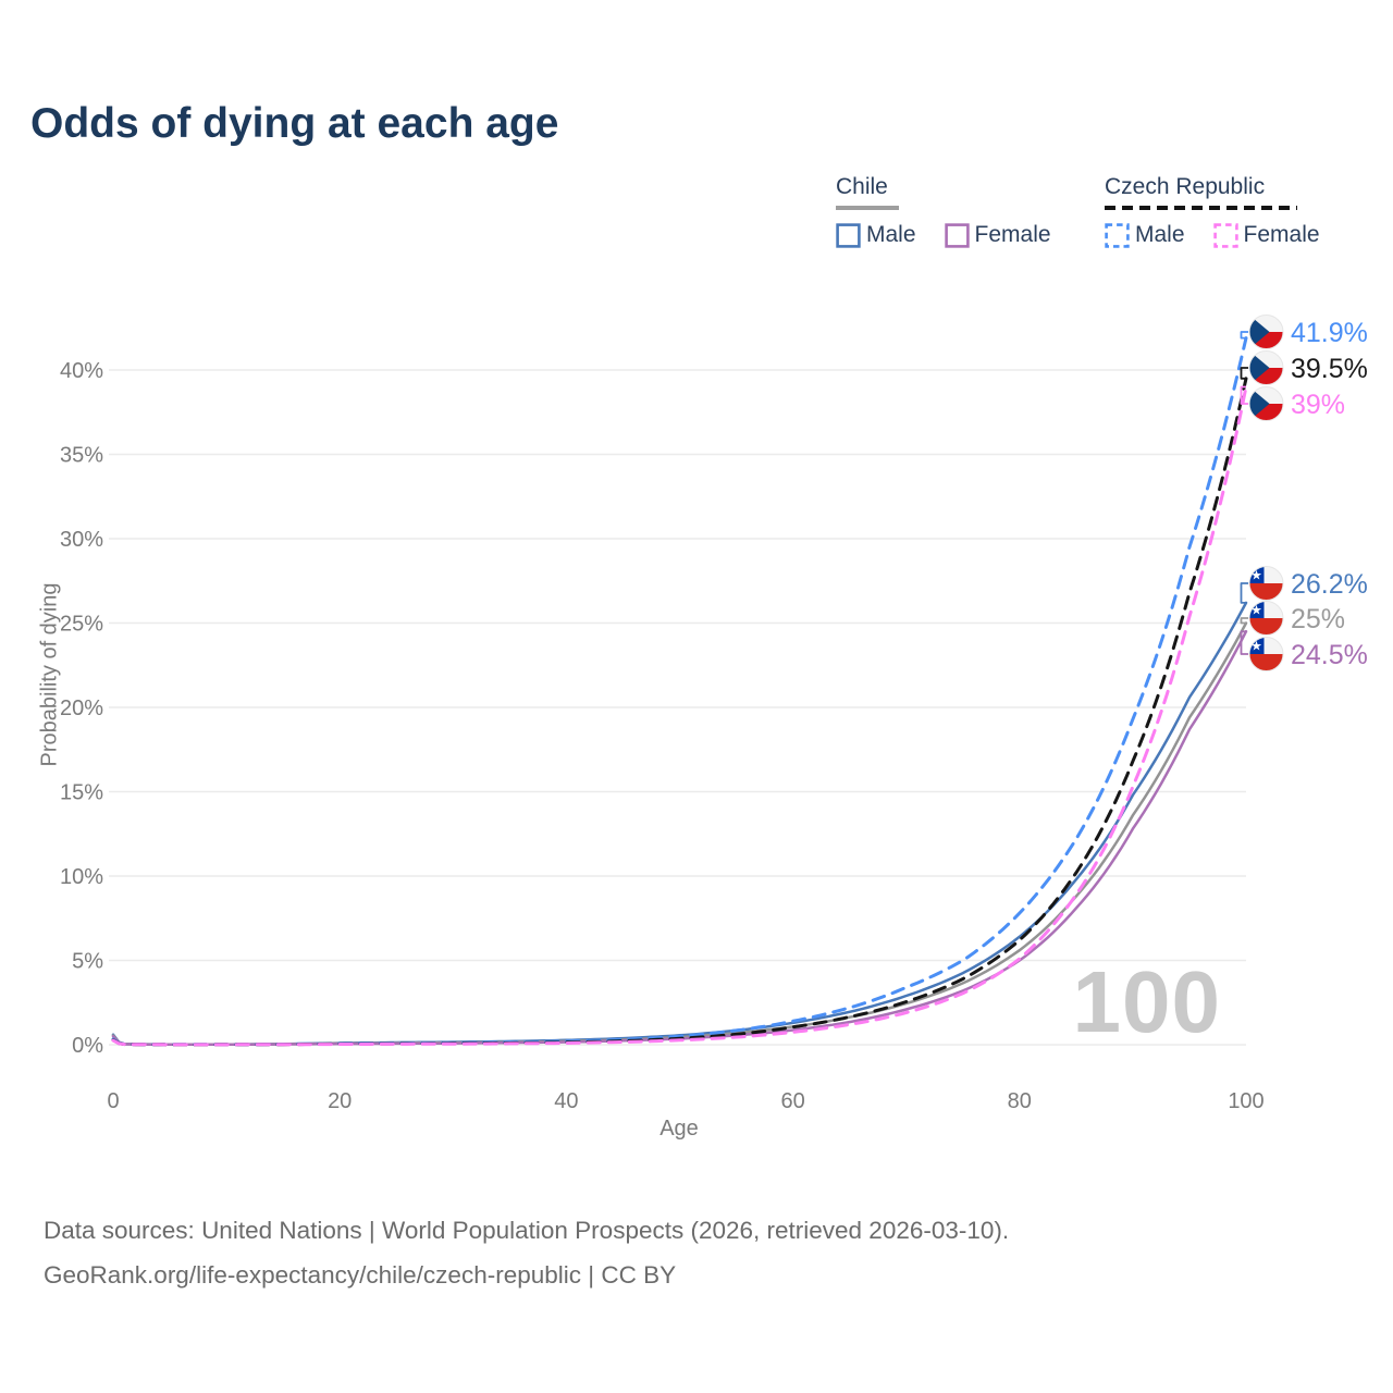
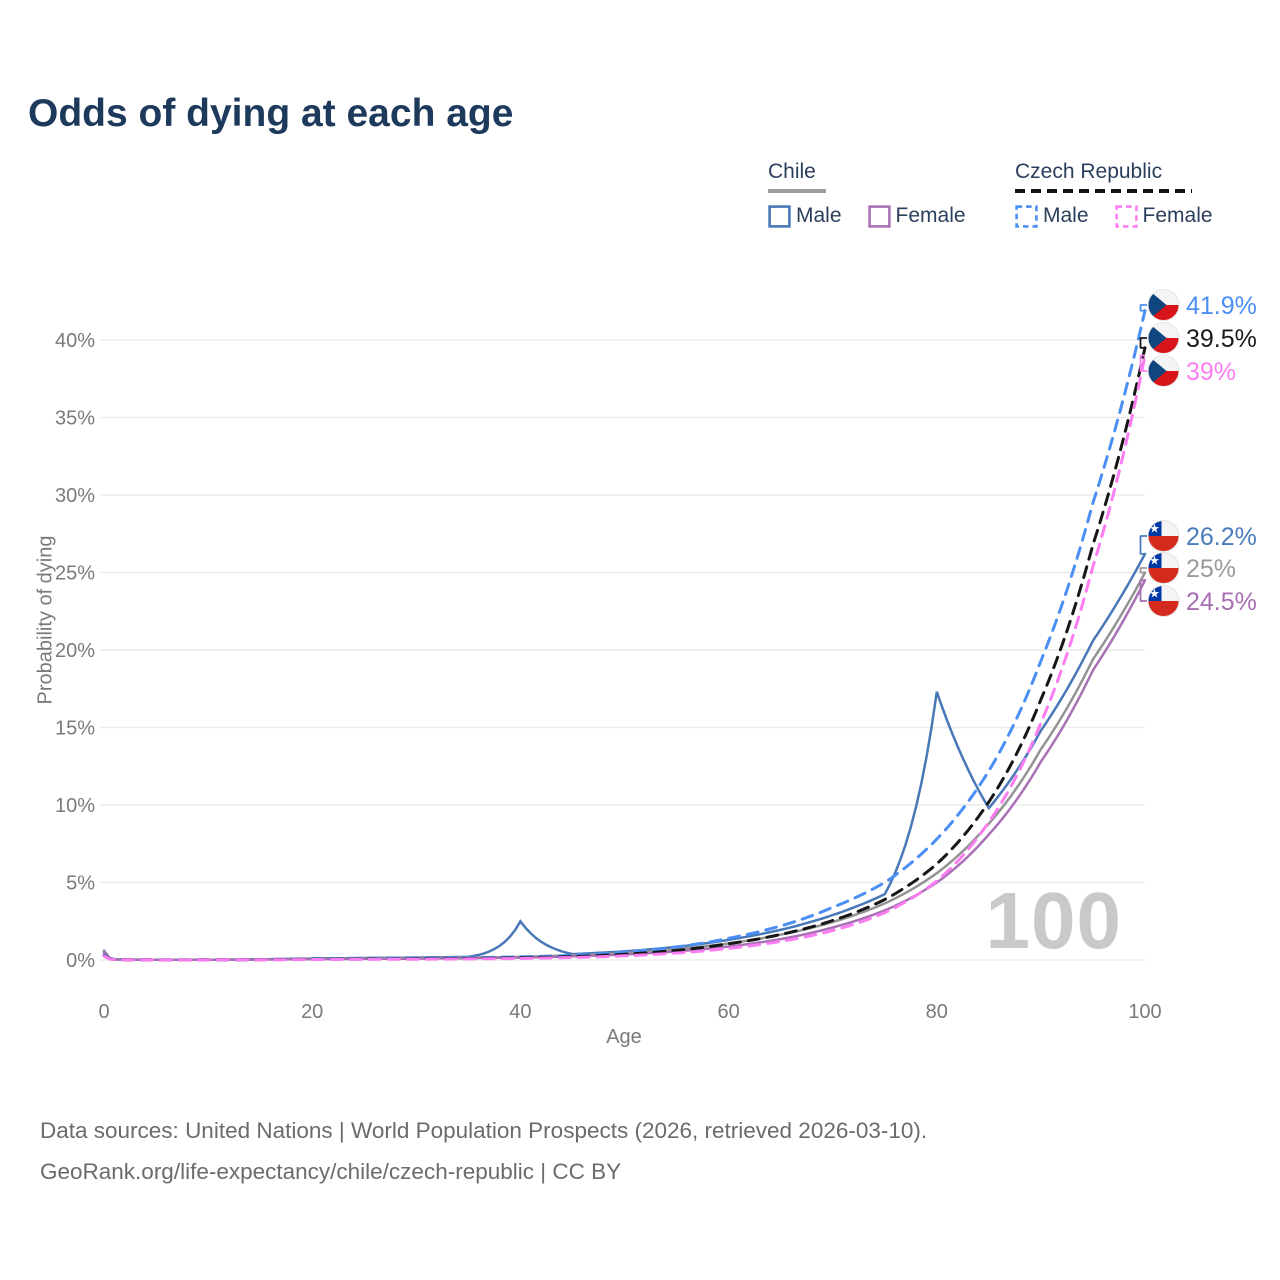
Chile Male/40: 0.3% -> 2.5%
Chile Male/80: 6.4% -> 17.3%
